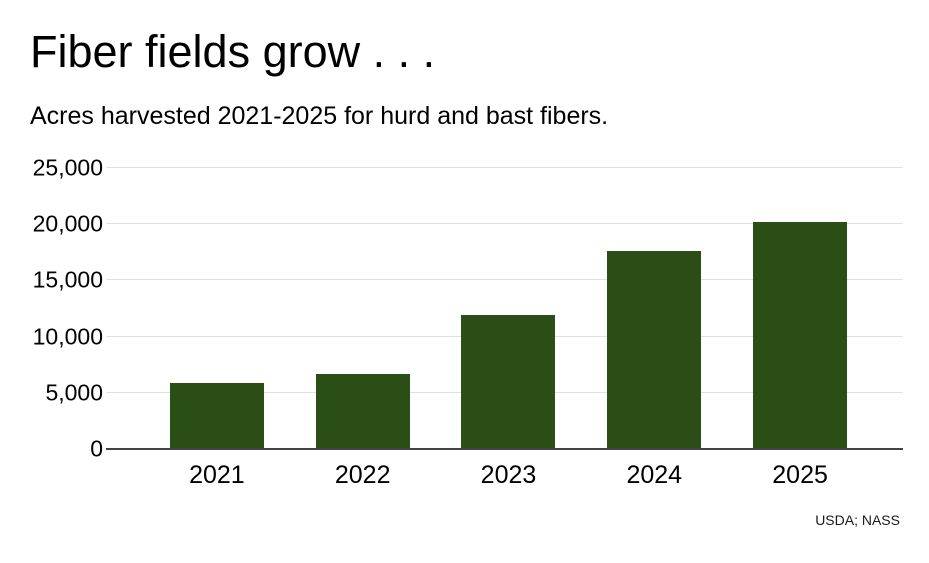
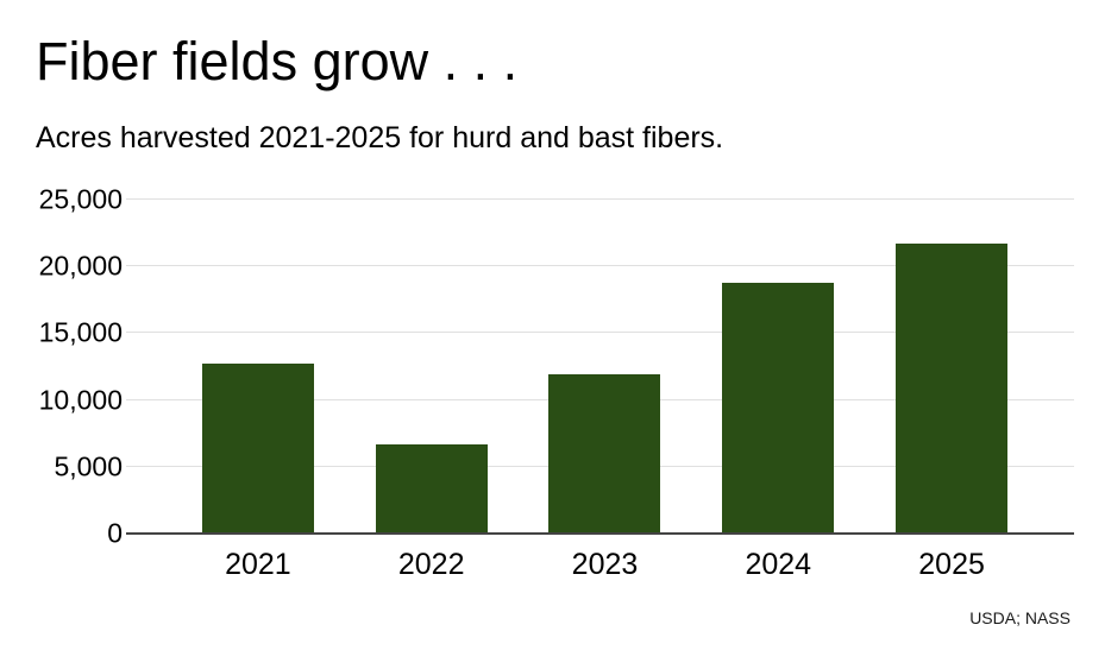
2021: 5900 -> 12700
2024: 17600 -> 18800
2025: 20200 -> 21700
